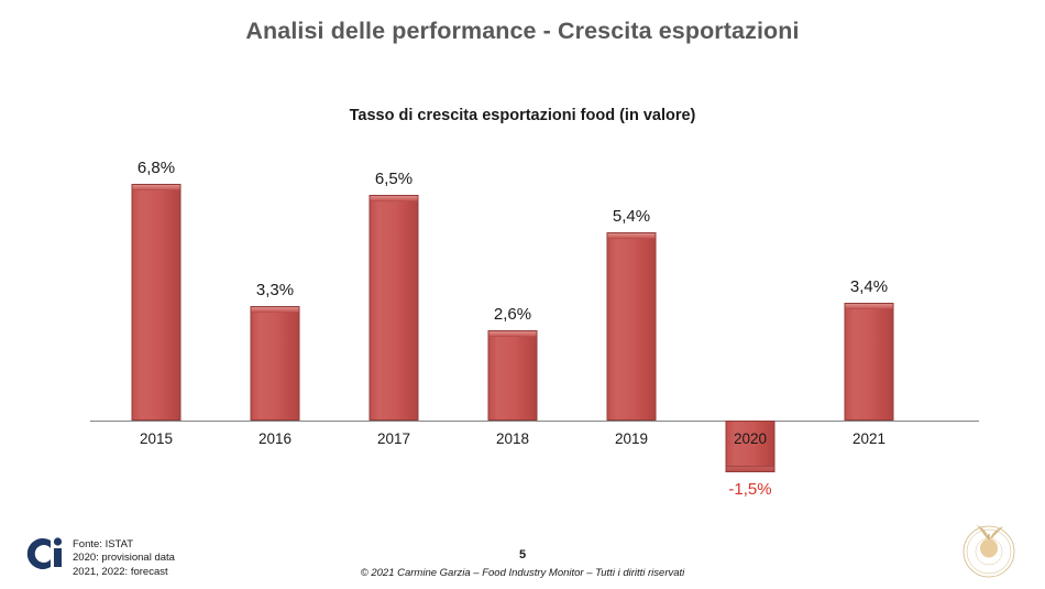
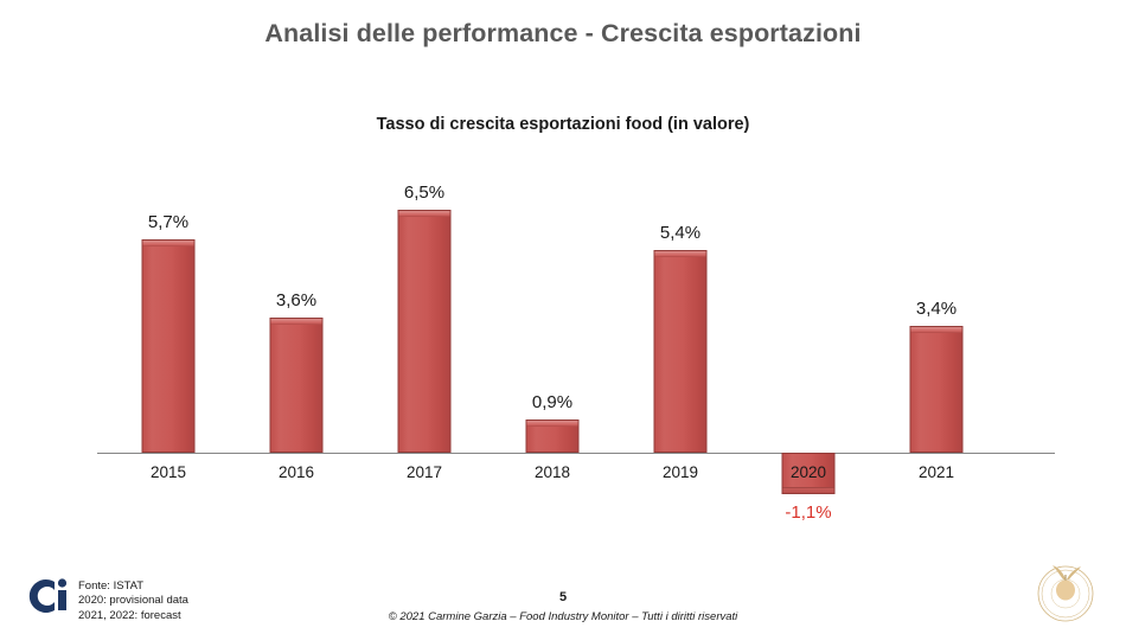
2015: 6,8% -> 5,7%
2016: 3,3% -> 3,6%
2018: 2,6% -> 0,9%
2020: -1,5% -> -1,1%
